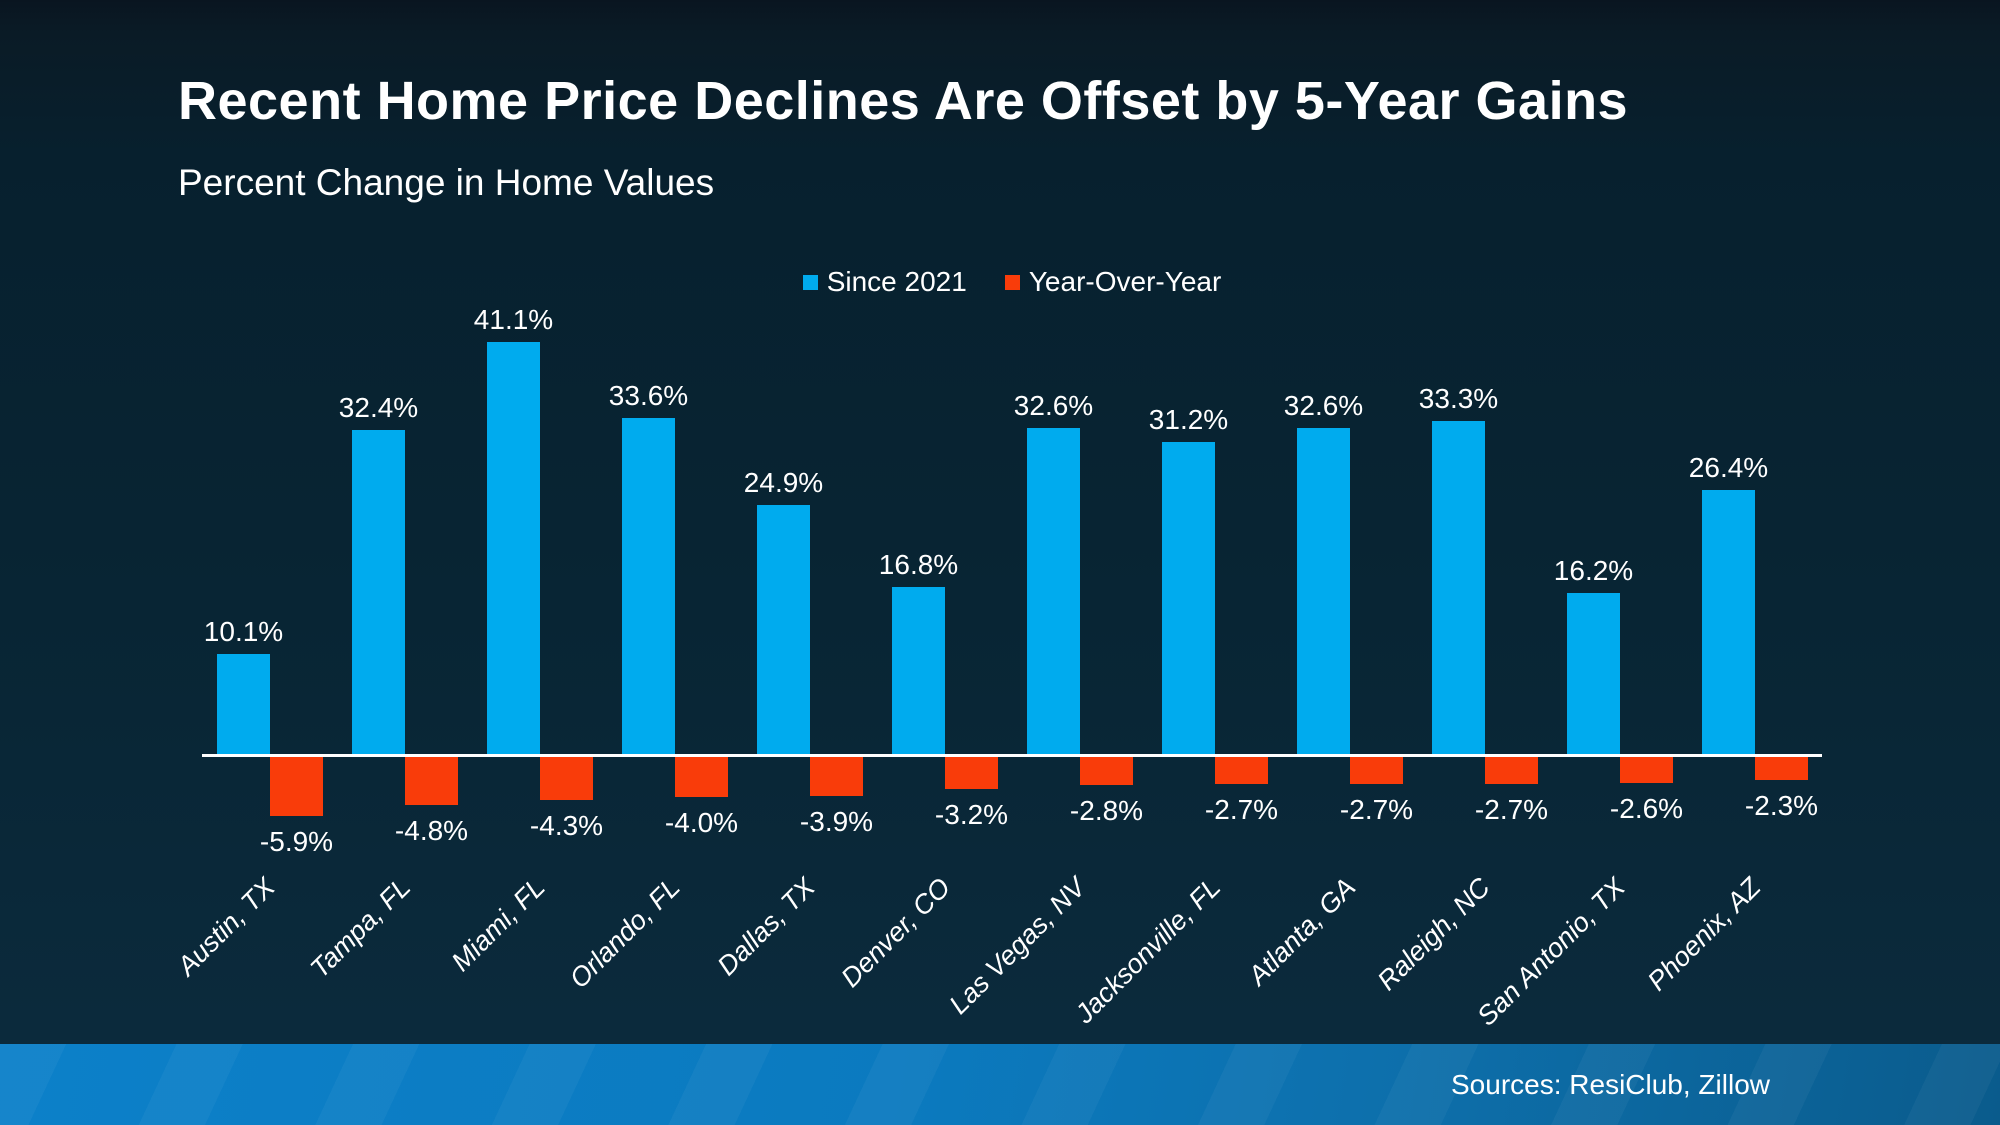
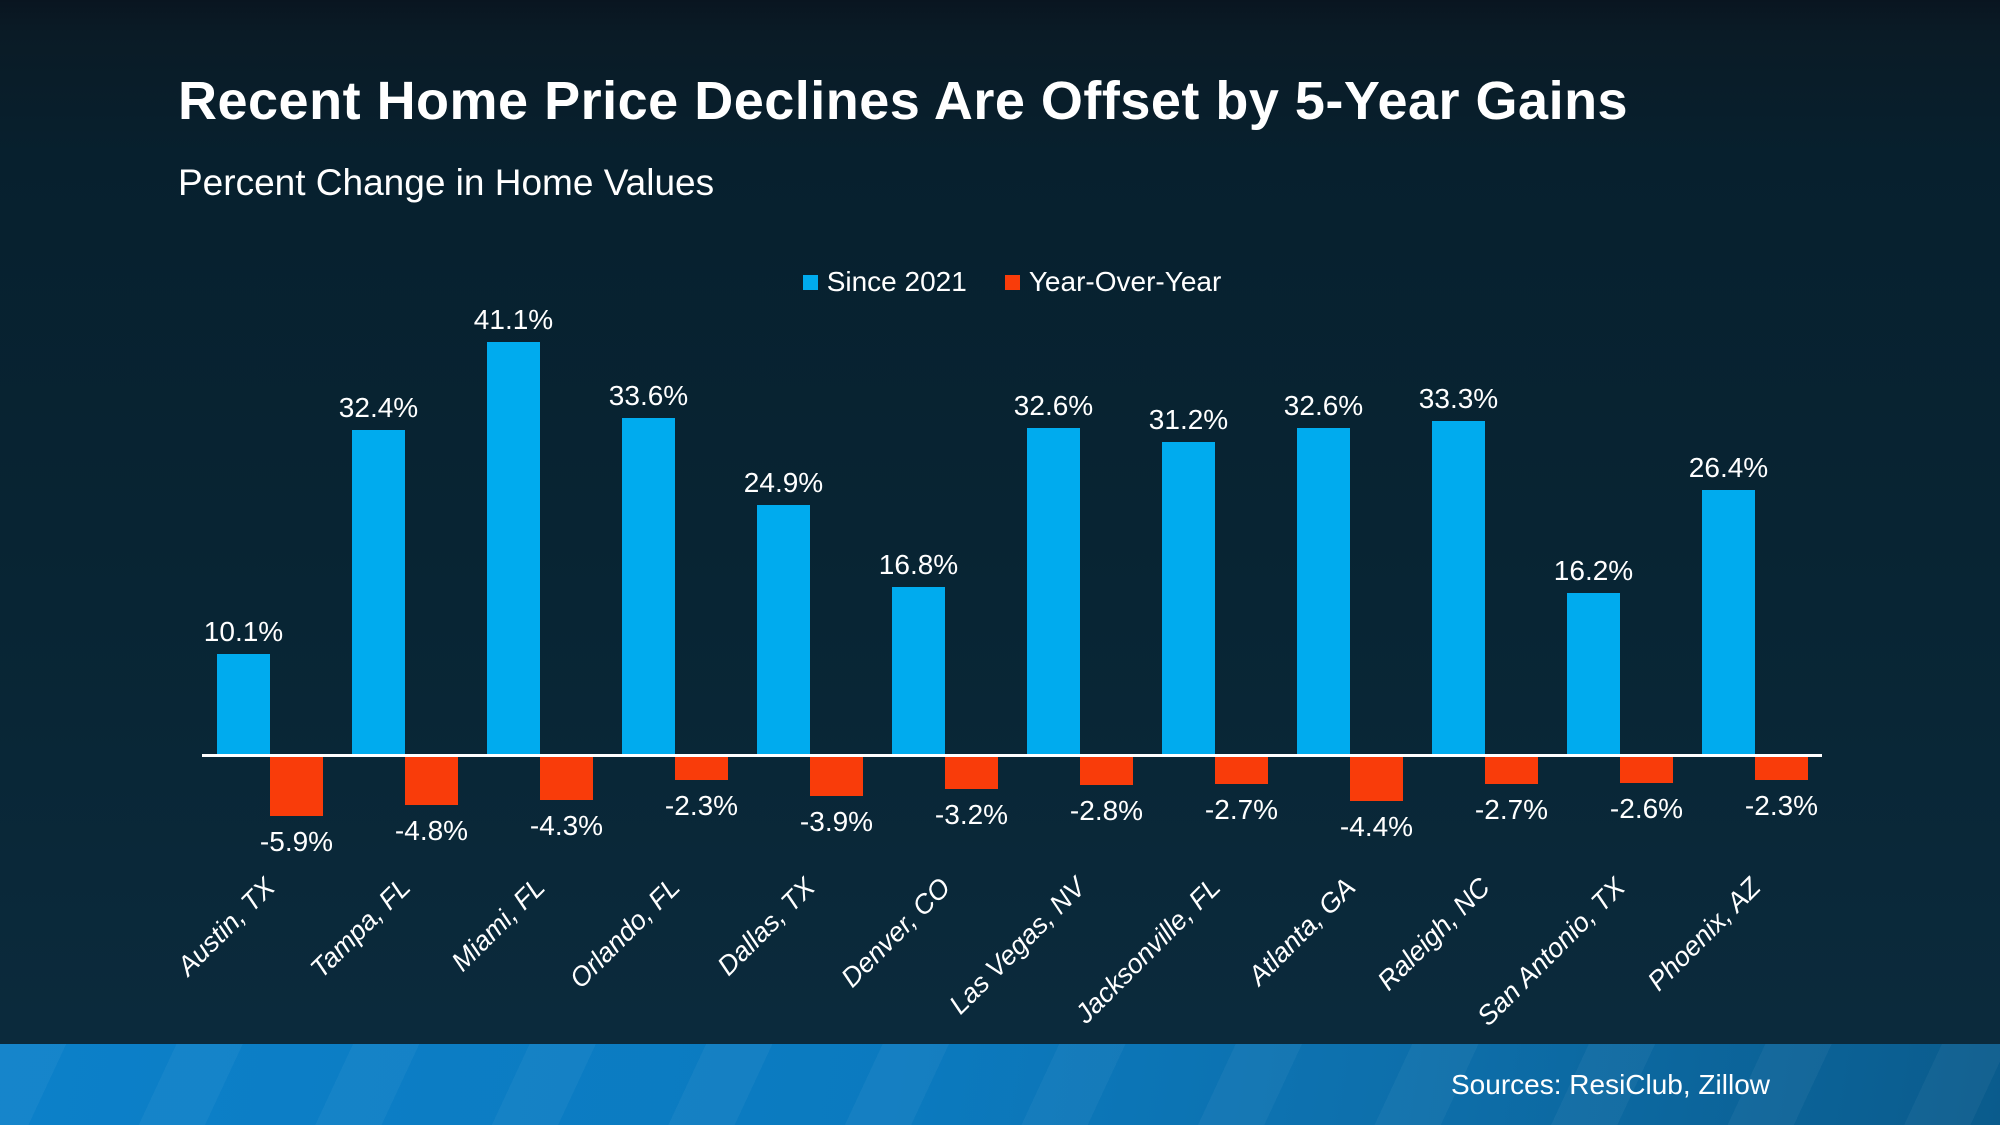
Year-Over-Year/Orlando, FL: -4.0% -> -2.3%
Year-Over-Year/Atlanta, GA: -2.7% -> -4.4%
